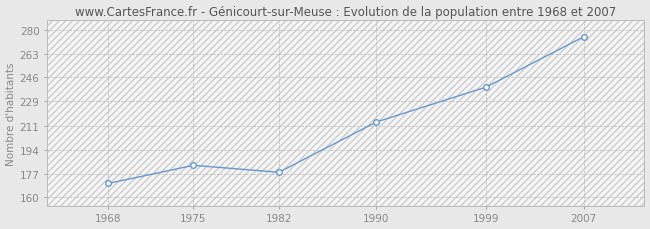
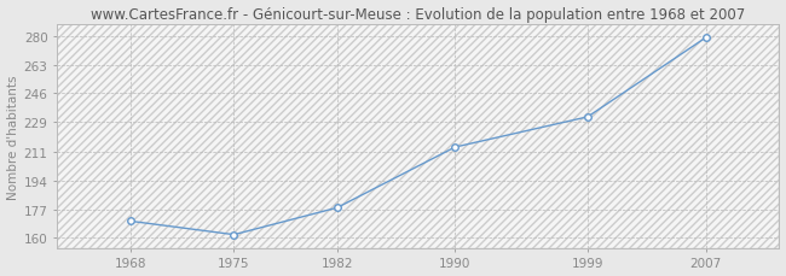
1975: 183 -> 162
1999: 239 -> 232
2007: 275 -> 279
